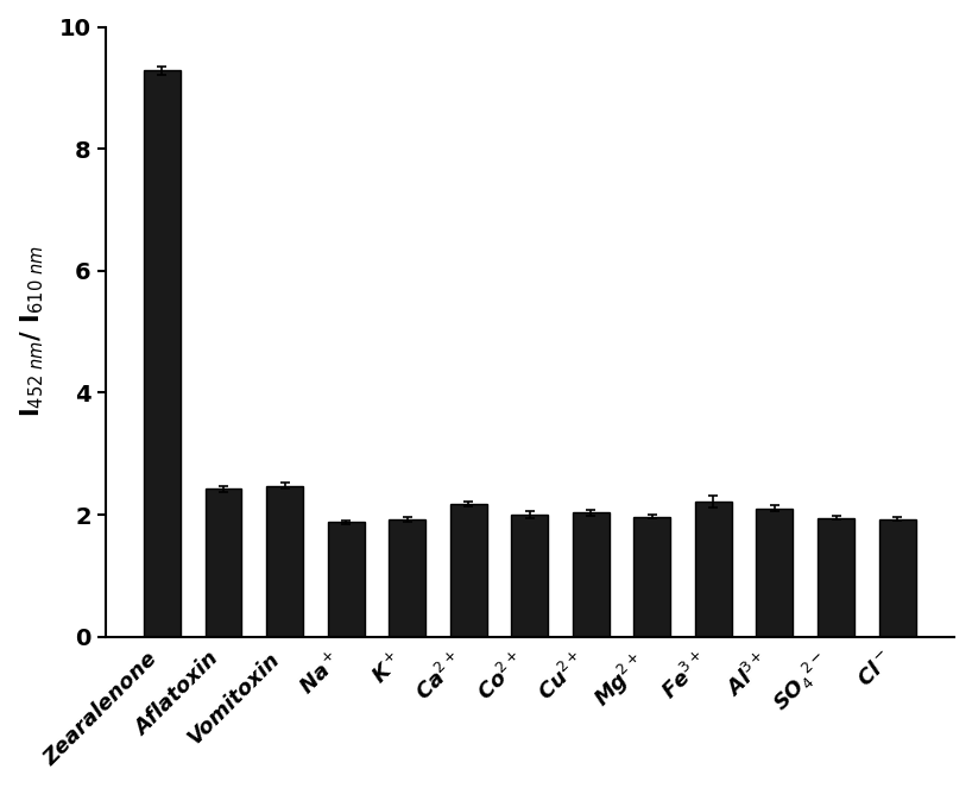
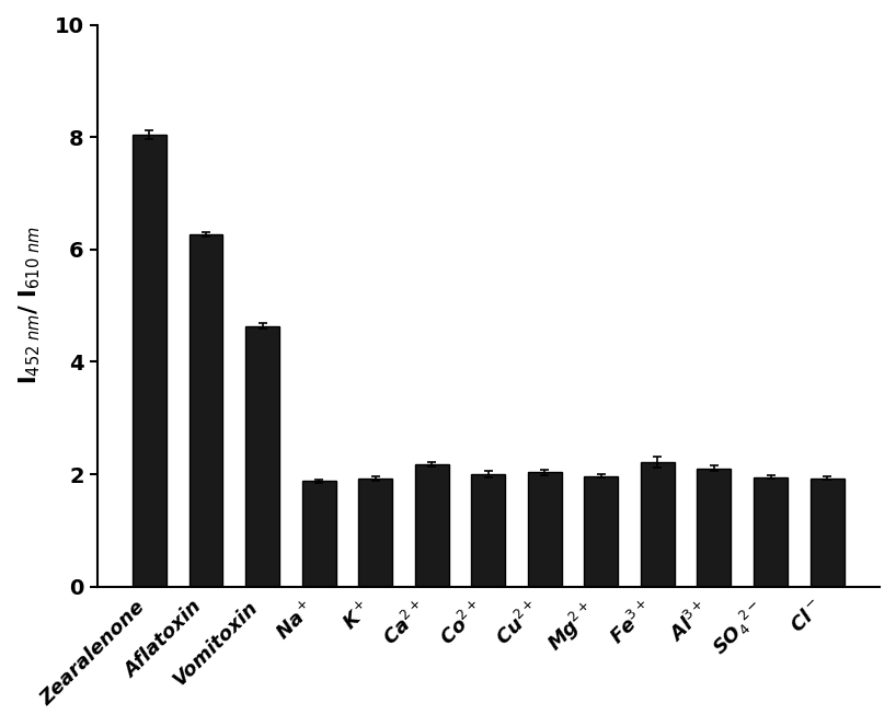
Zearalenone: 9.28 -> 8.04
Aflatoxin: 2.42 -> 6.26
Vomitoxin: 2.47 -> 4.64
